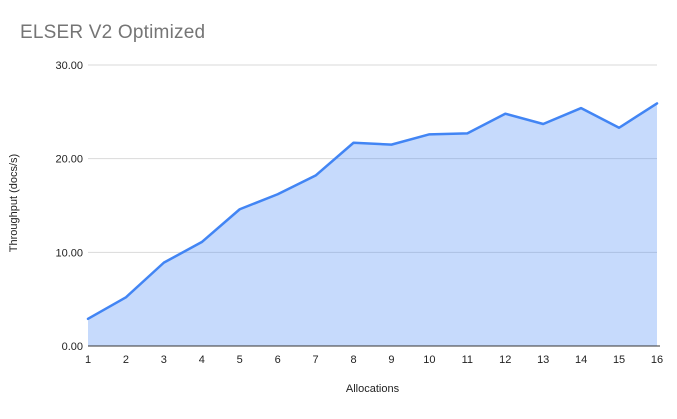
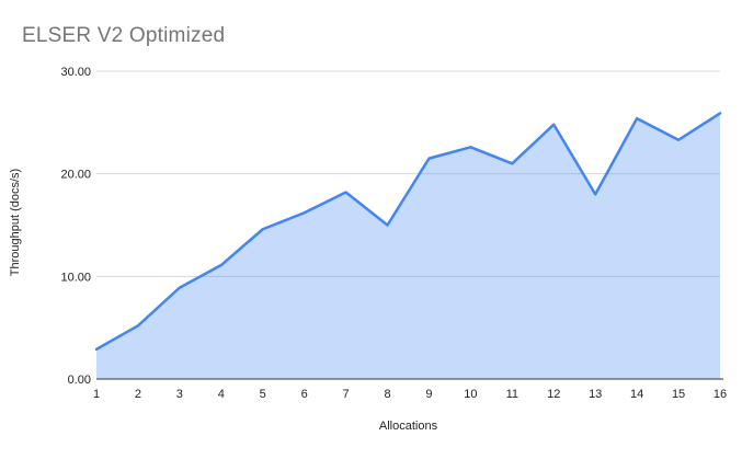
8: 22 -> 15
11: 23 -> 21
13: 24 -> 18
